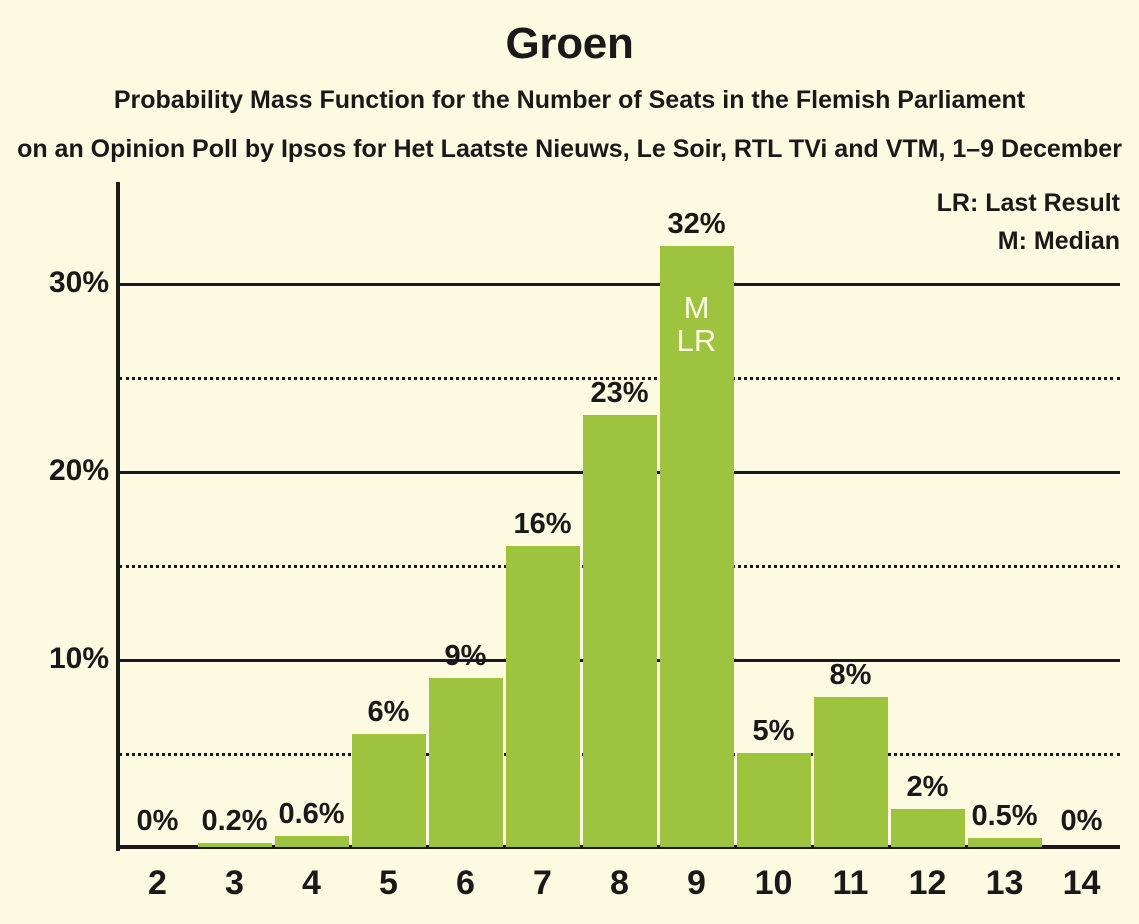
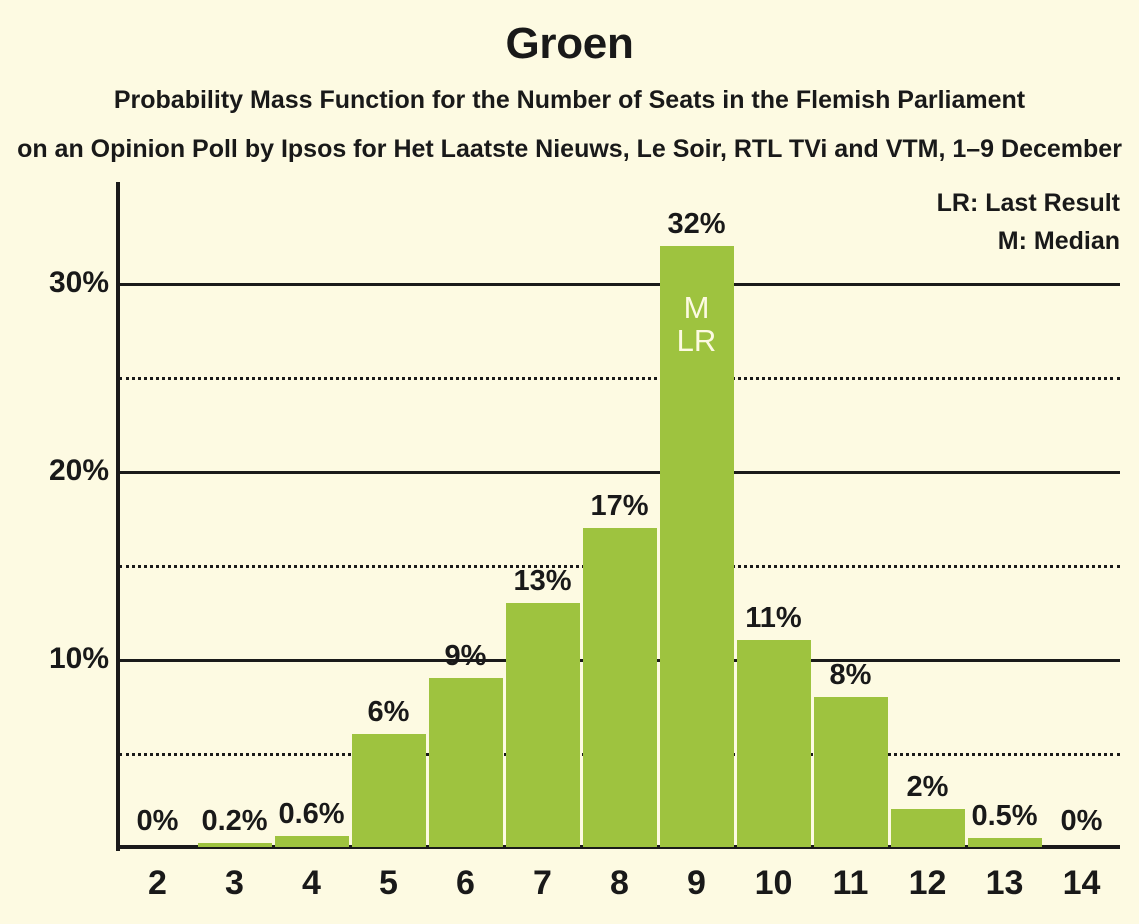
7: 16% -> 13%
8: 23% -> 17%
10: 5% -> 11%
